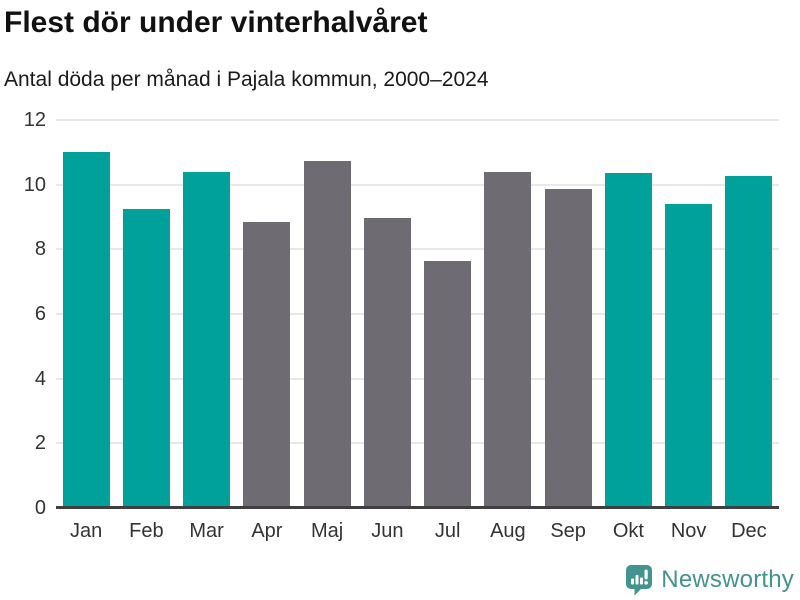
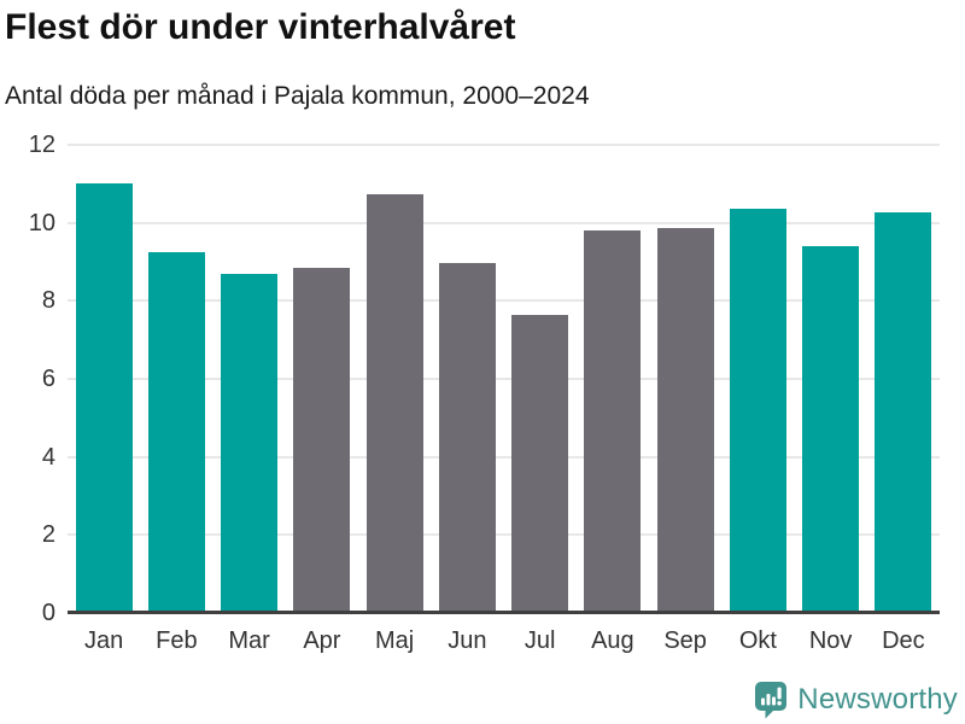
Mar: 10.4 -> 8.7
Aug: 10.4 -> 9.8
